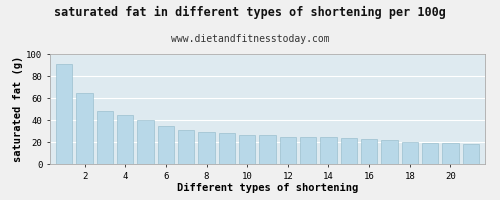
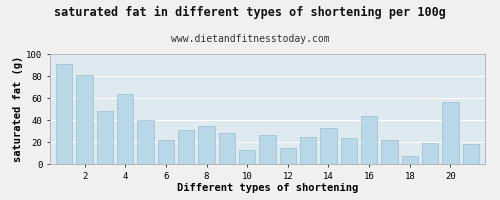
2: 65 -> 81
4: 45 -> 64
6: 35 -> 22
8: 29 -> 35
10: 26 -> 13
12: 25 -> 15
14: 25 -> 33
16: 23 -> 44
18: 20 -> 7
20: 19 -> 56
